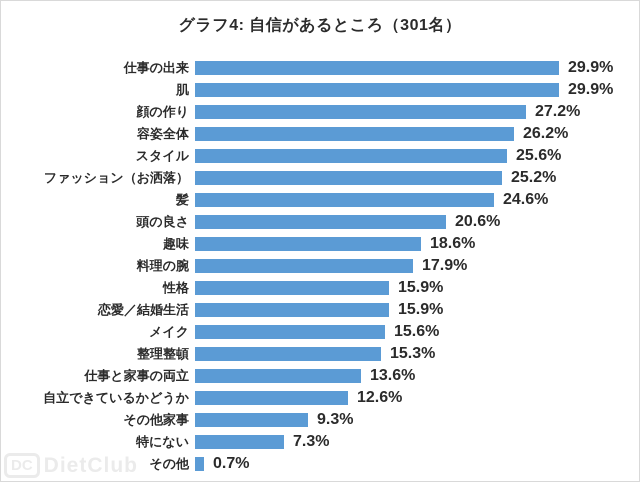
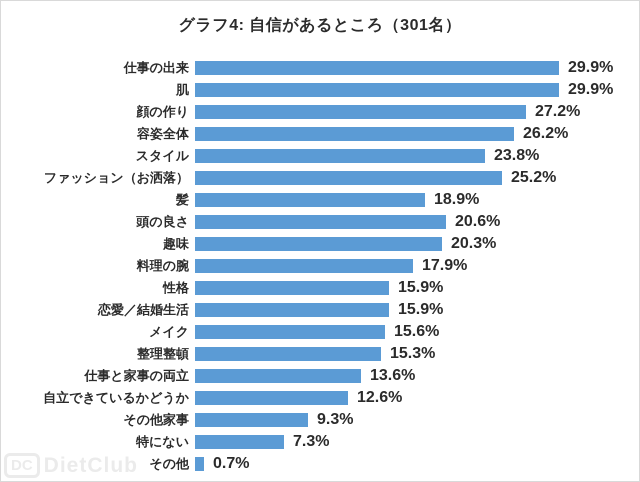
スタイル: 25.6% -> 23.8%
髪: 24.6% -> 18.9%
趣味: 18.6% -> 20.3%
